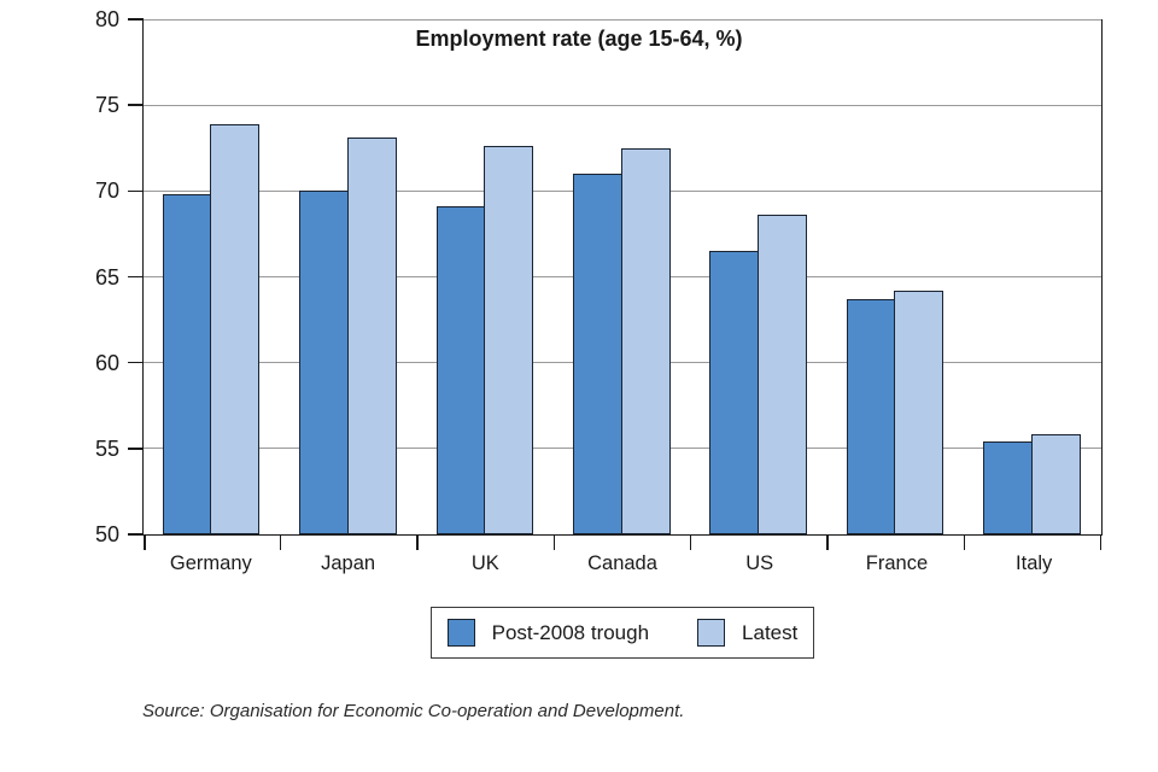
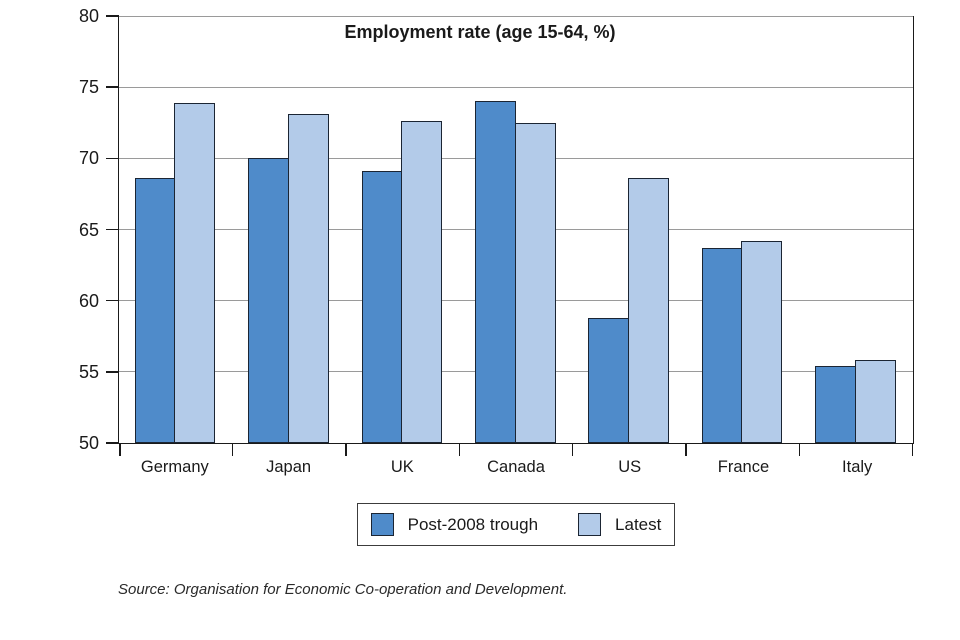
Post-2008 trough/Germany: 69.8 -> 68.6
Post-2008 trough/Canada: 71.0 -> 74.0
Post-2008 trough/US: 66.5 -> 58.8
